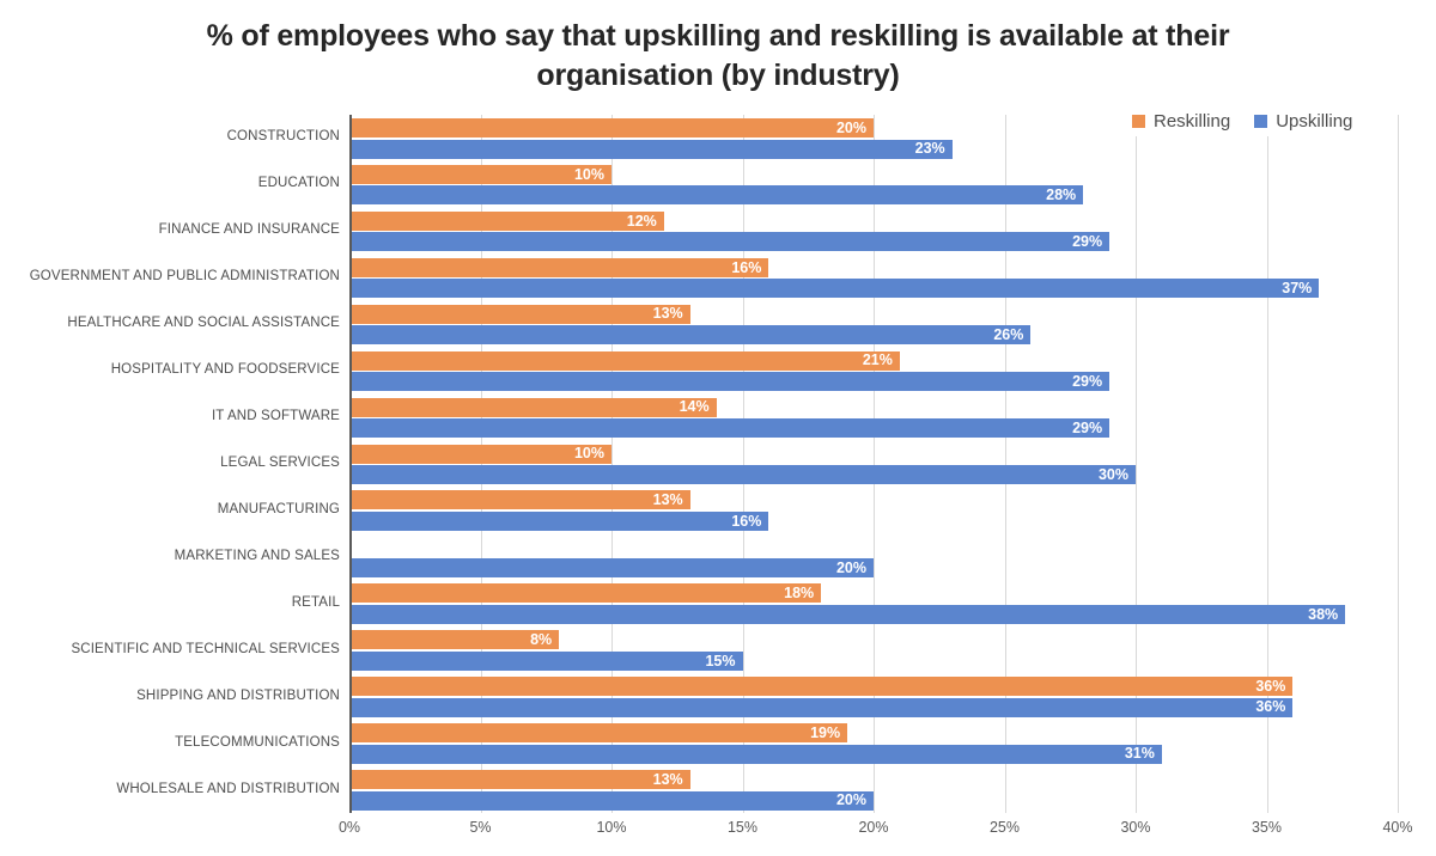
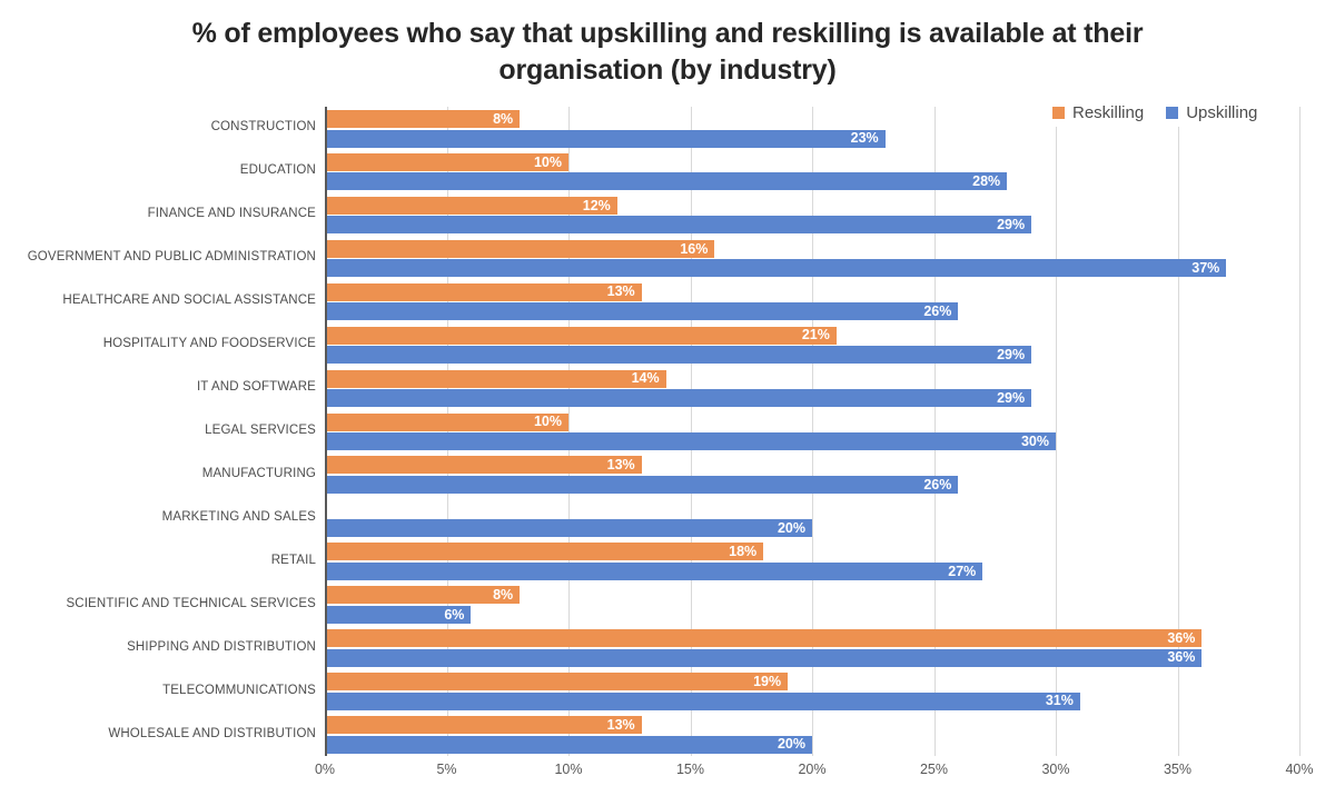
Reskilling/CONSTRUCTION: 20% -> 8%
Upskilling/MANUFACTURING: 16% -> 26%
Upskilling/RETAIL: 38% -> 27%
Upskilling/SCIENTIFIC AND TECHNICAL SERVICES: 15% -> 6%
